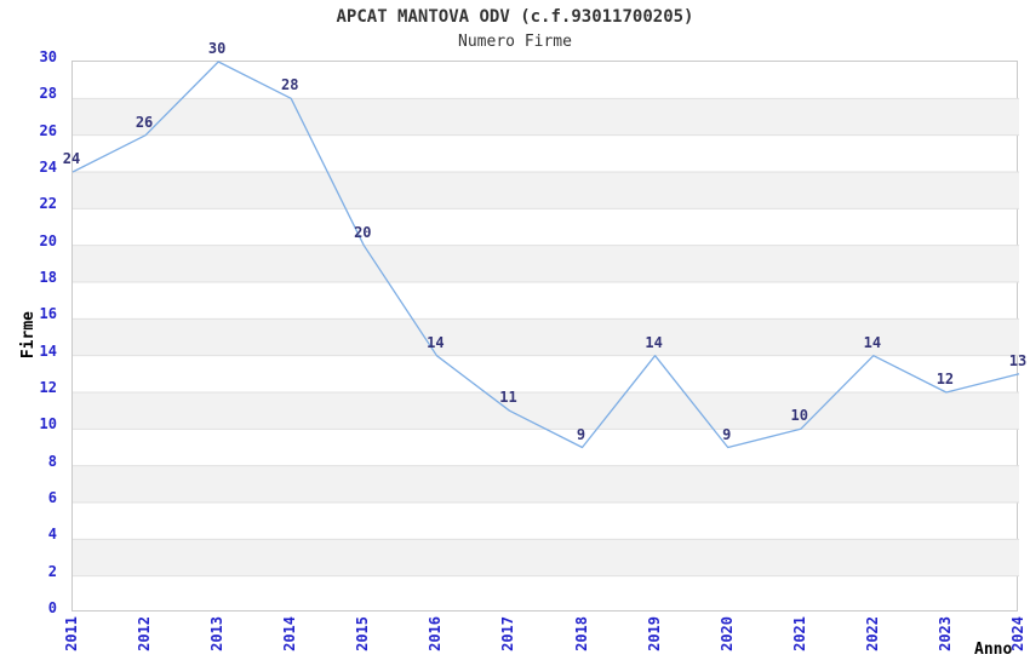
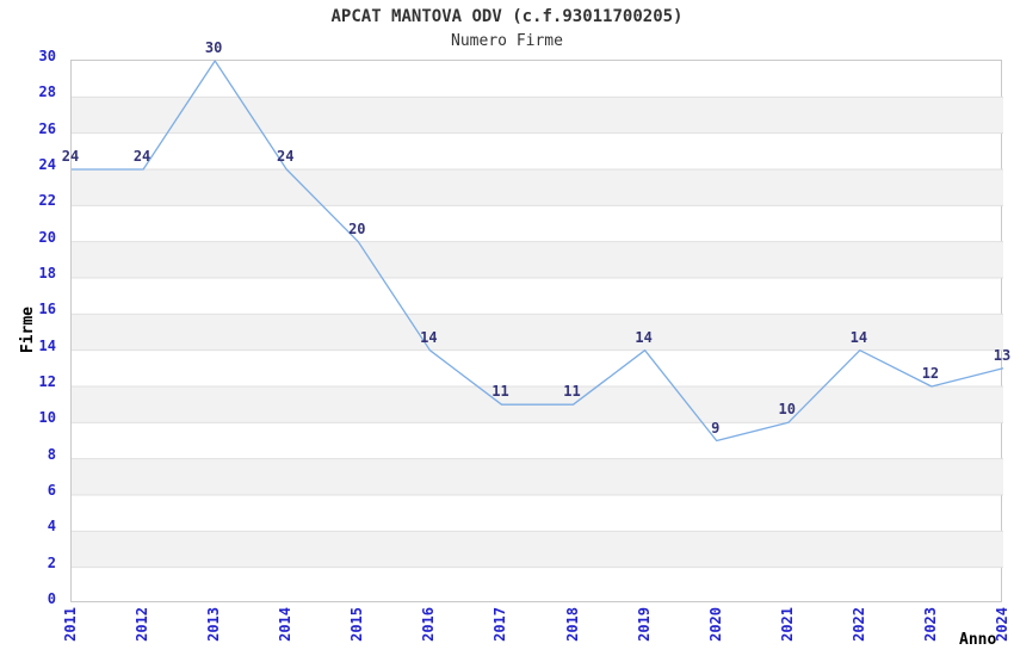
2012: 26 -> 24
2014: 28 -> 24
2018: 9 -> 11
